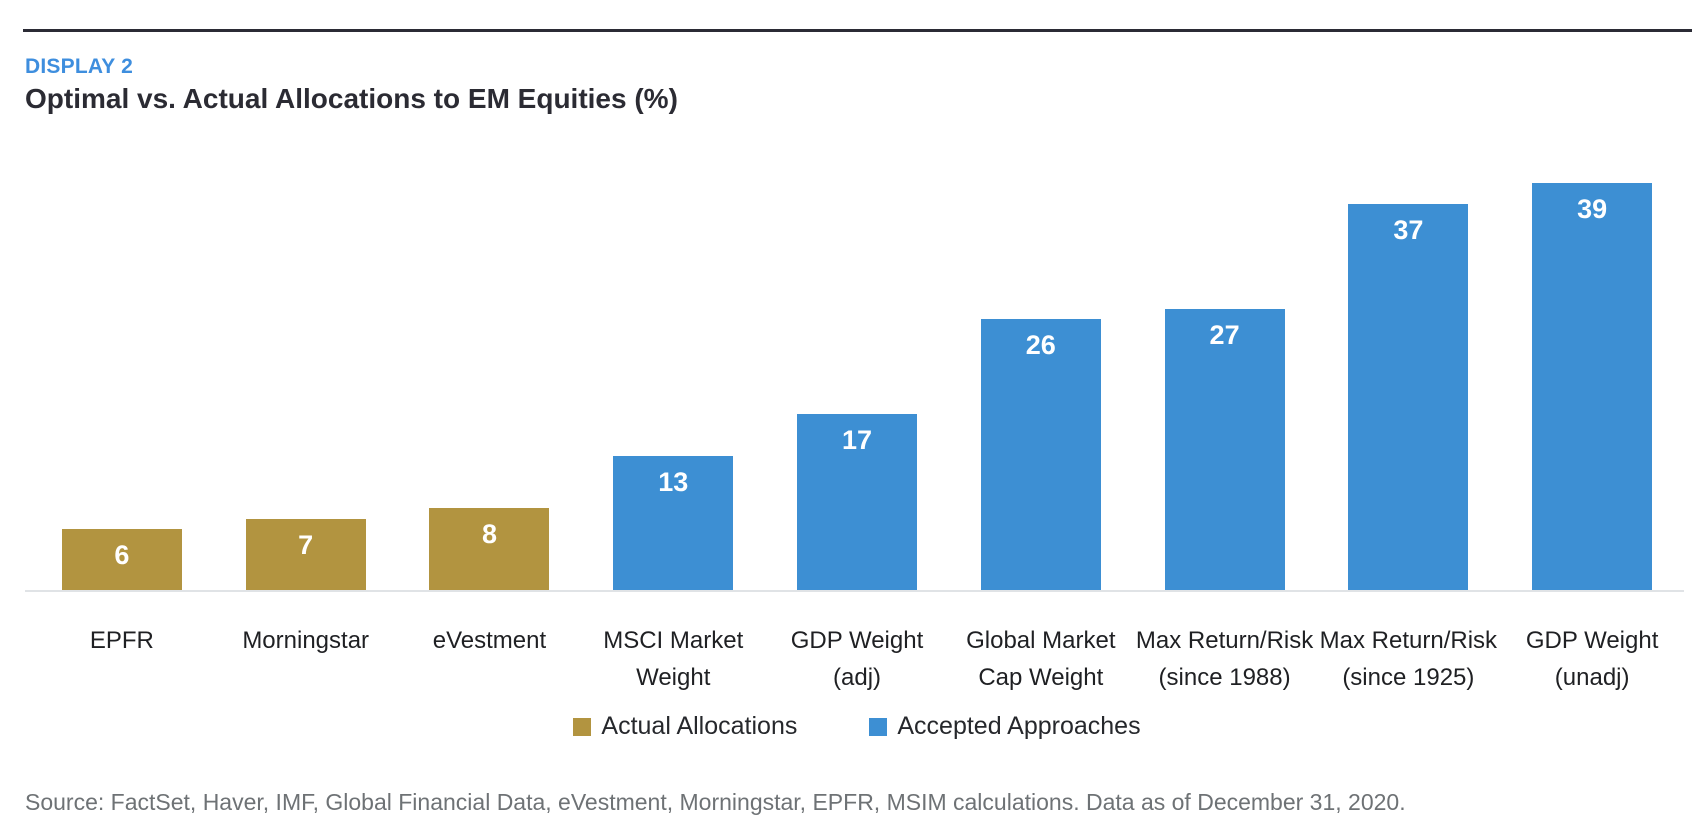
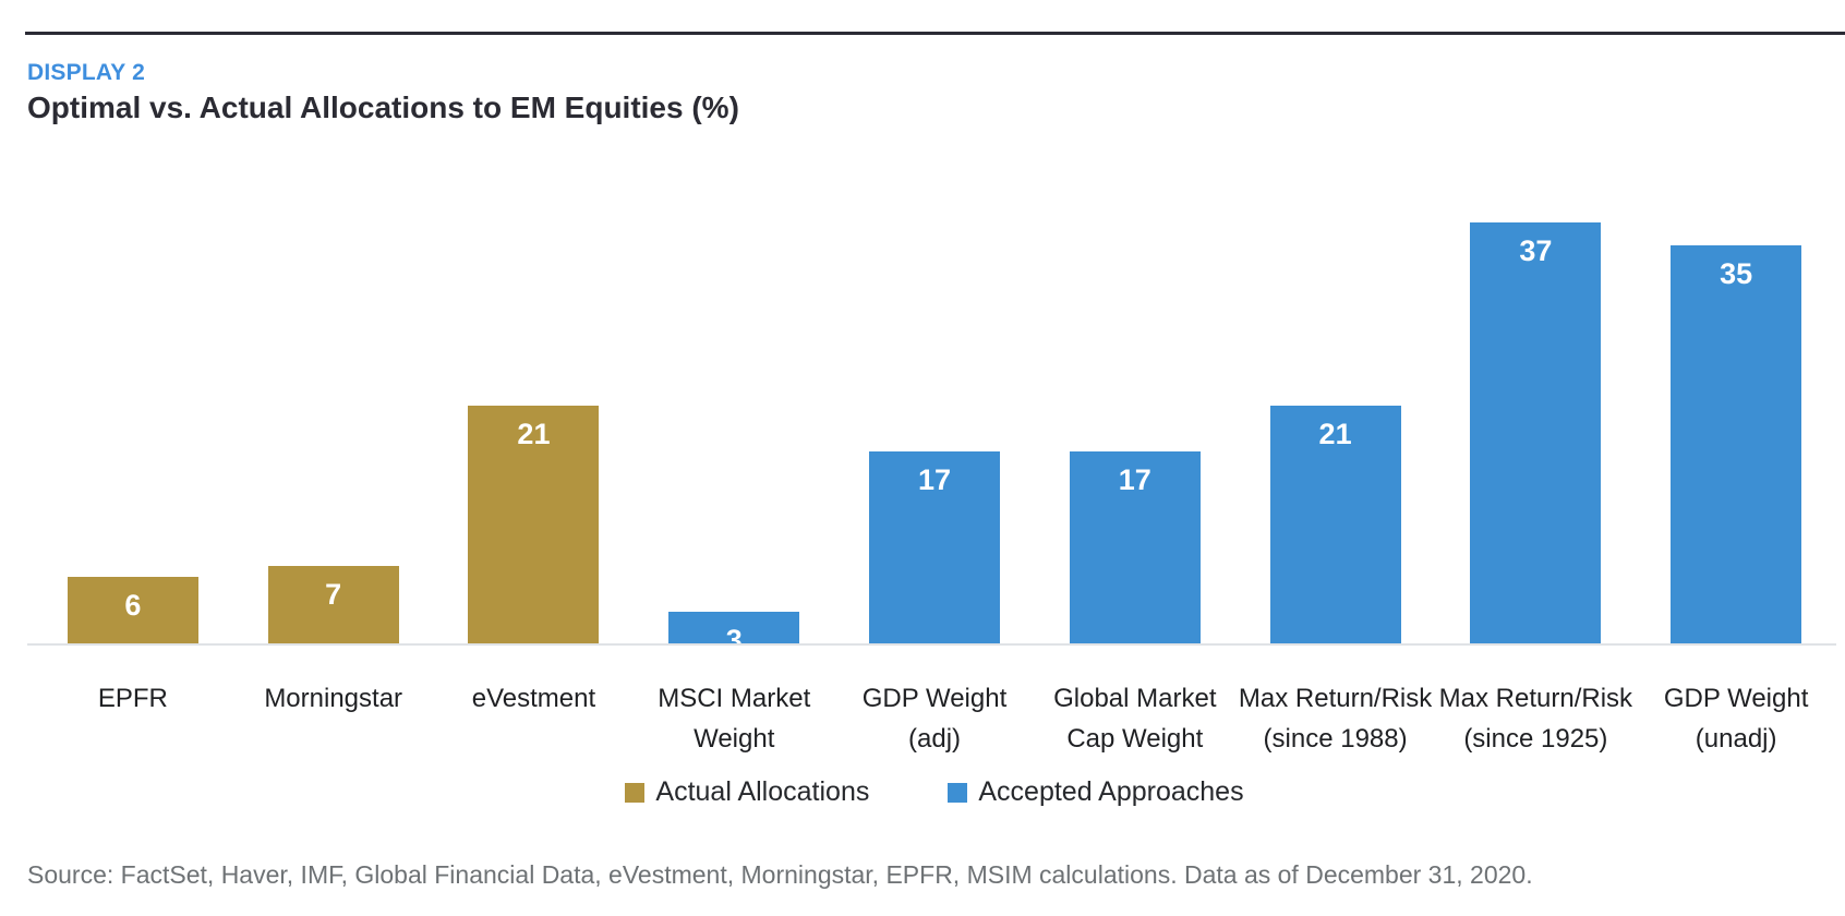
eVestment: 8 -> 21
MSCI Market Weight: 13 -> 3
Global Market Cap Weight: 26 -> 17
Max Return/Risk (since 1988): 27 -> 21
GDP Weight (unadj): 39 -> 35
